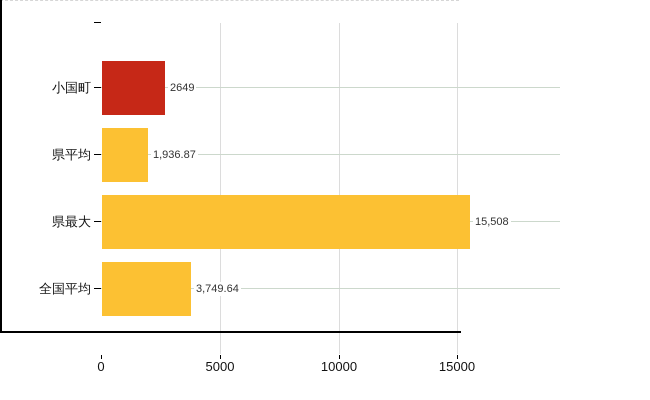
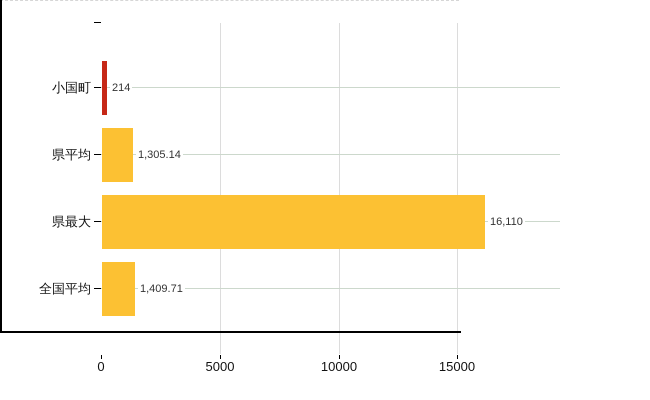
小国町: 2649 -> 214
県平均: 1,936.87 -> 1,305.14
県最大: 15,508 -> 16,110
全国平均: 3,749.64 -> 1,409.71
